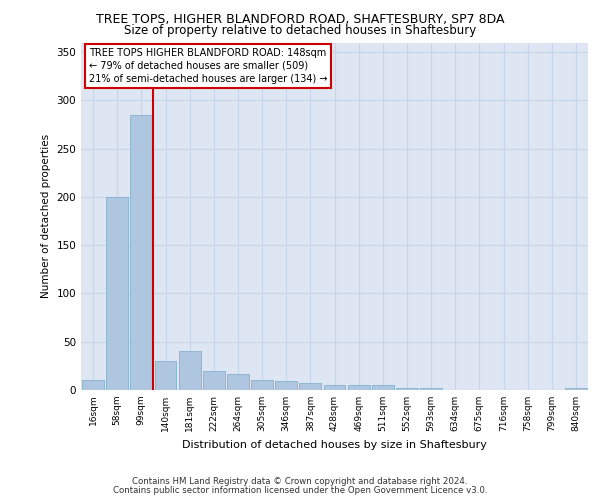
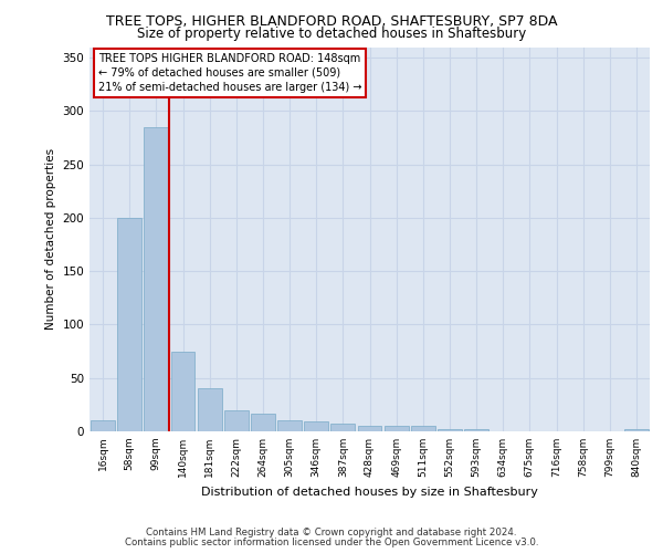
140sqm: 30 -> 75
